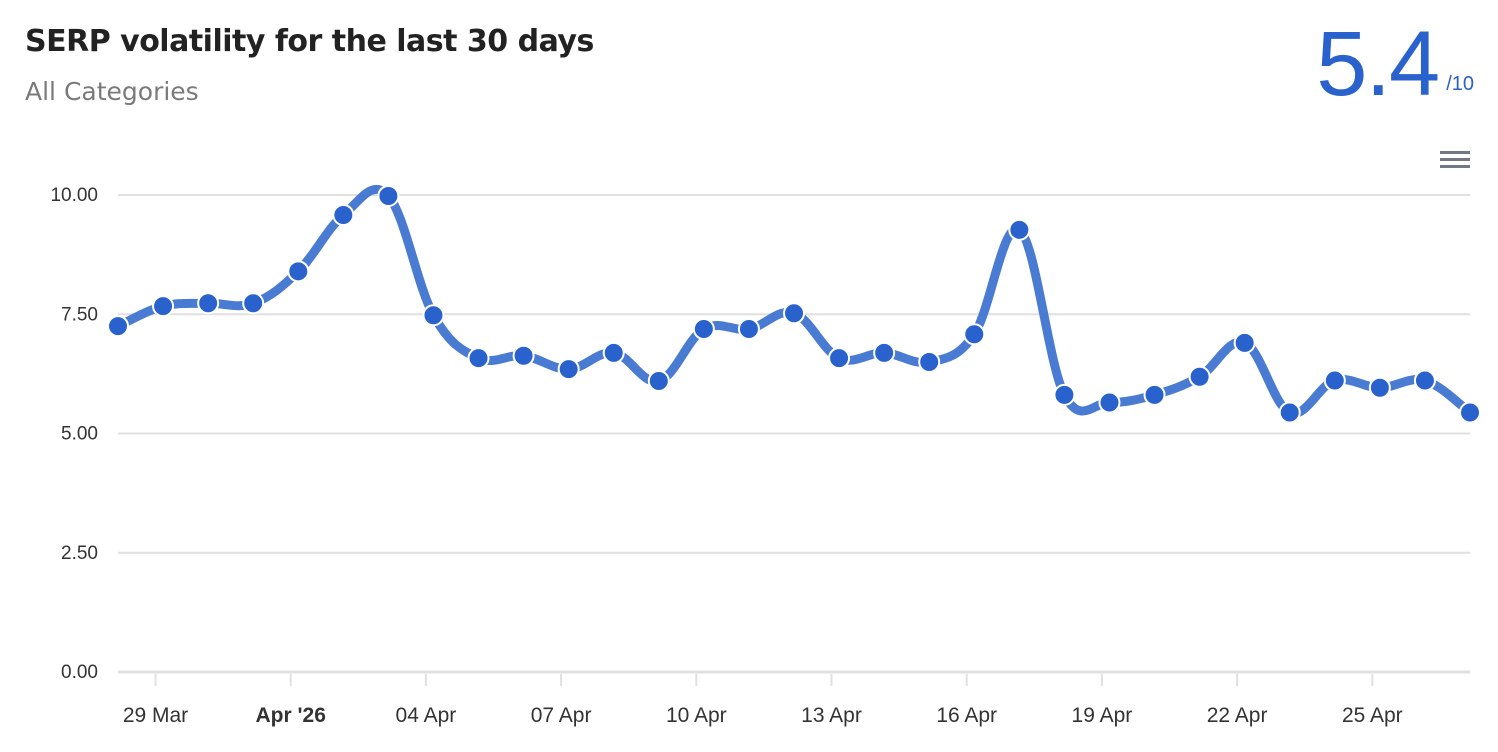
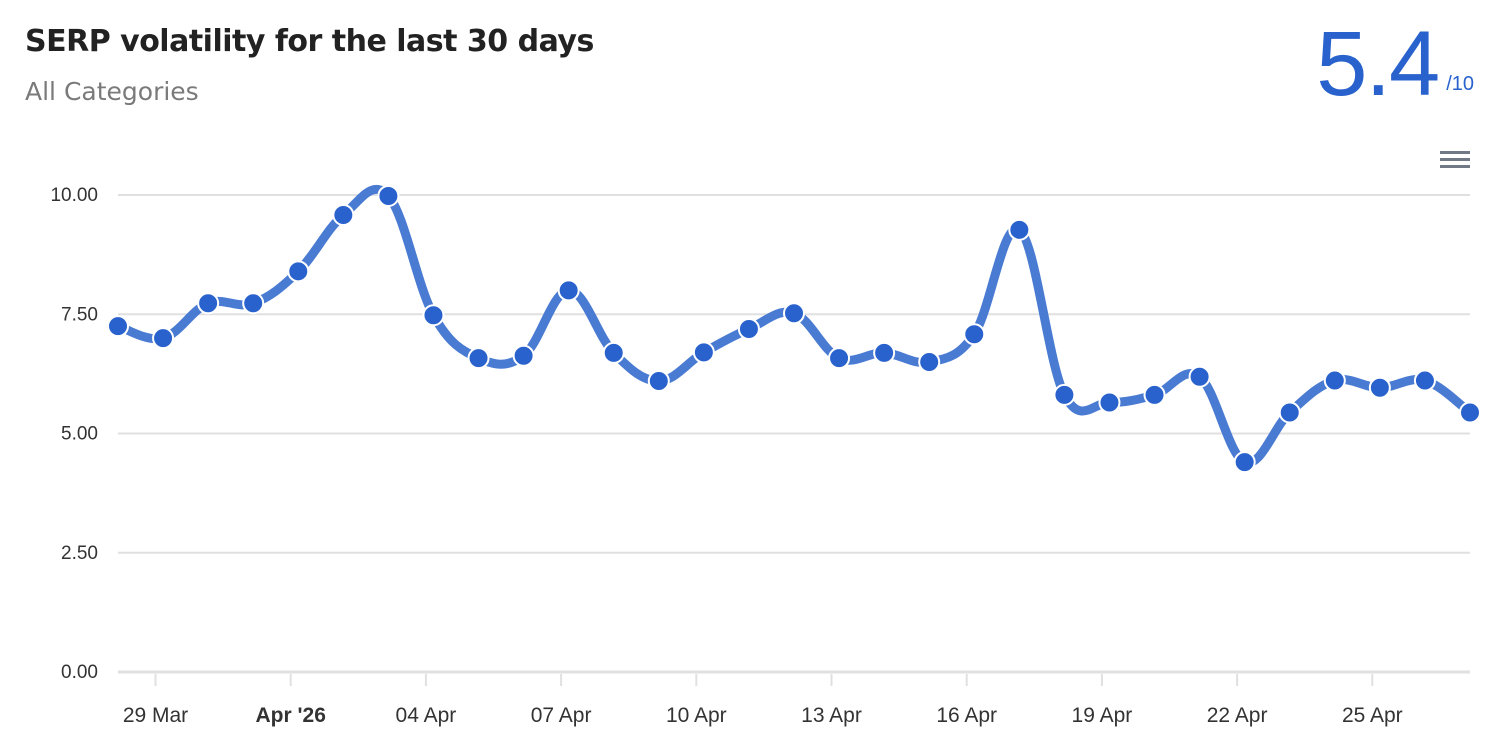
29 Mar: 7.7 -> 7.0
07 Apr: 6.3 -> 8.0
10 Apr: 7.2 -> 6.7
22 Apr: 6.9 -> 4.4
